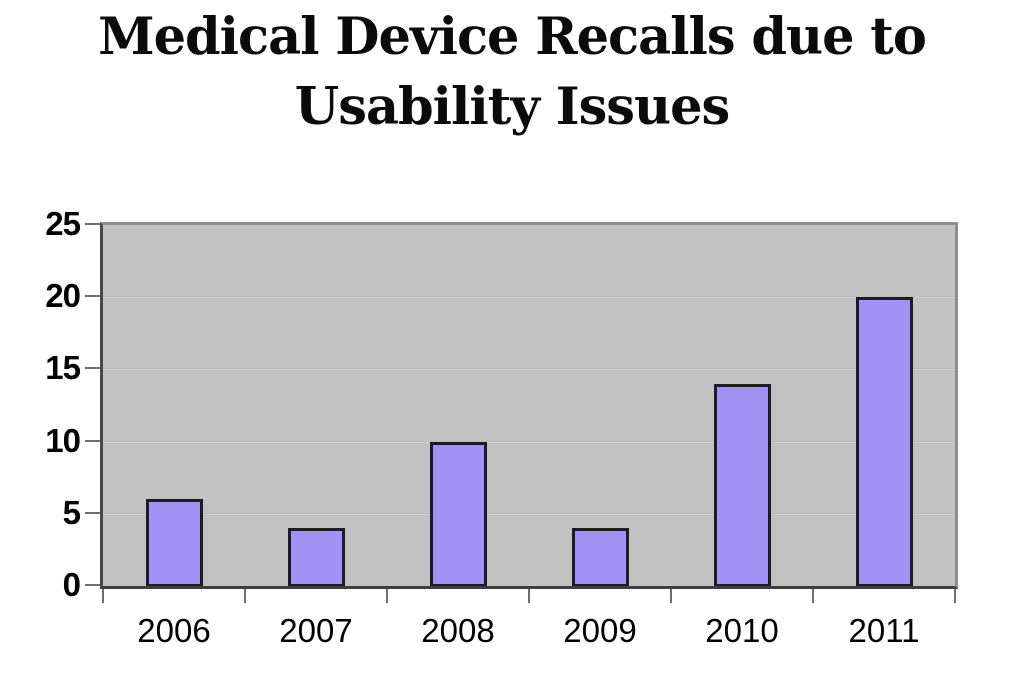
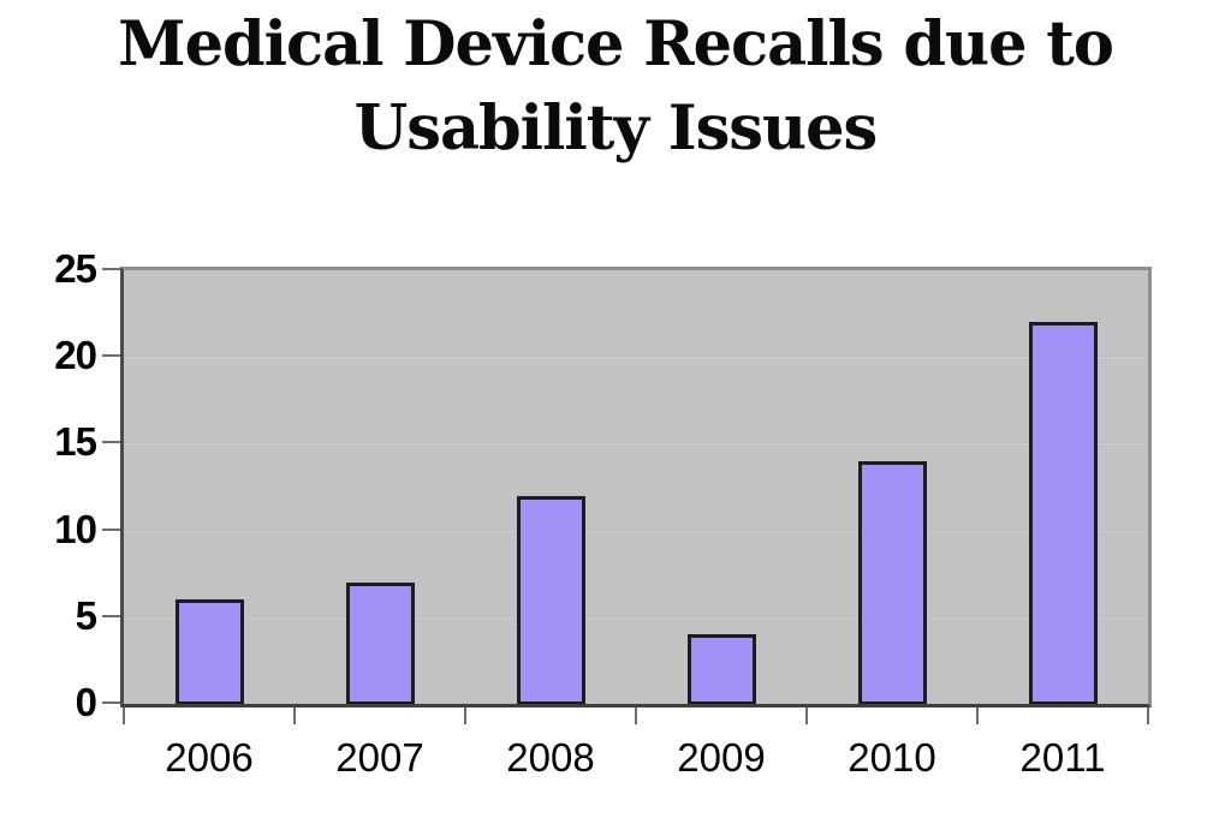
2007: 4 -> 7
2008: 10 -> 12
2011: 20 -> 22
